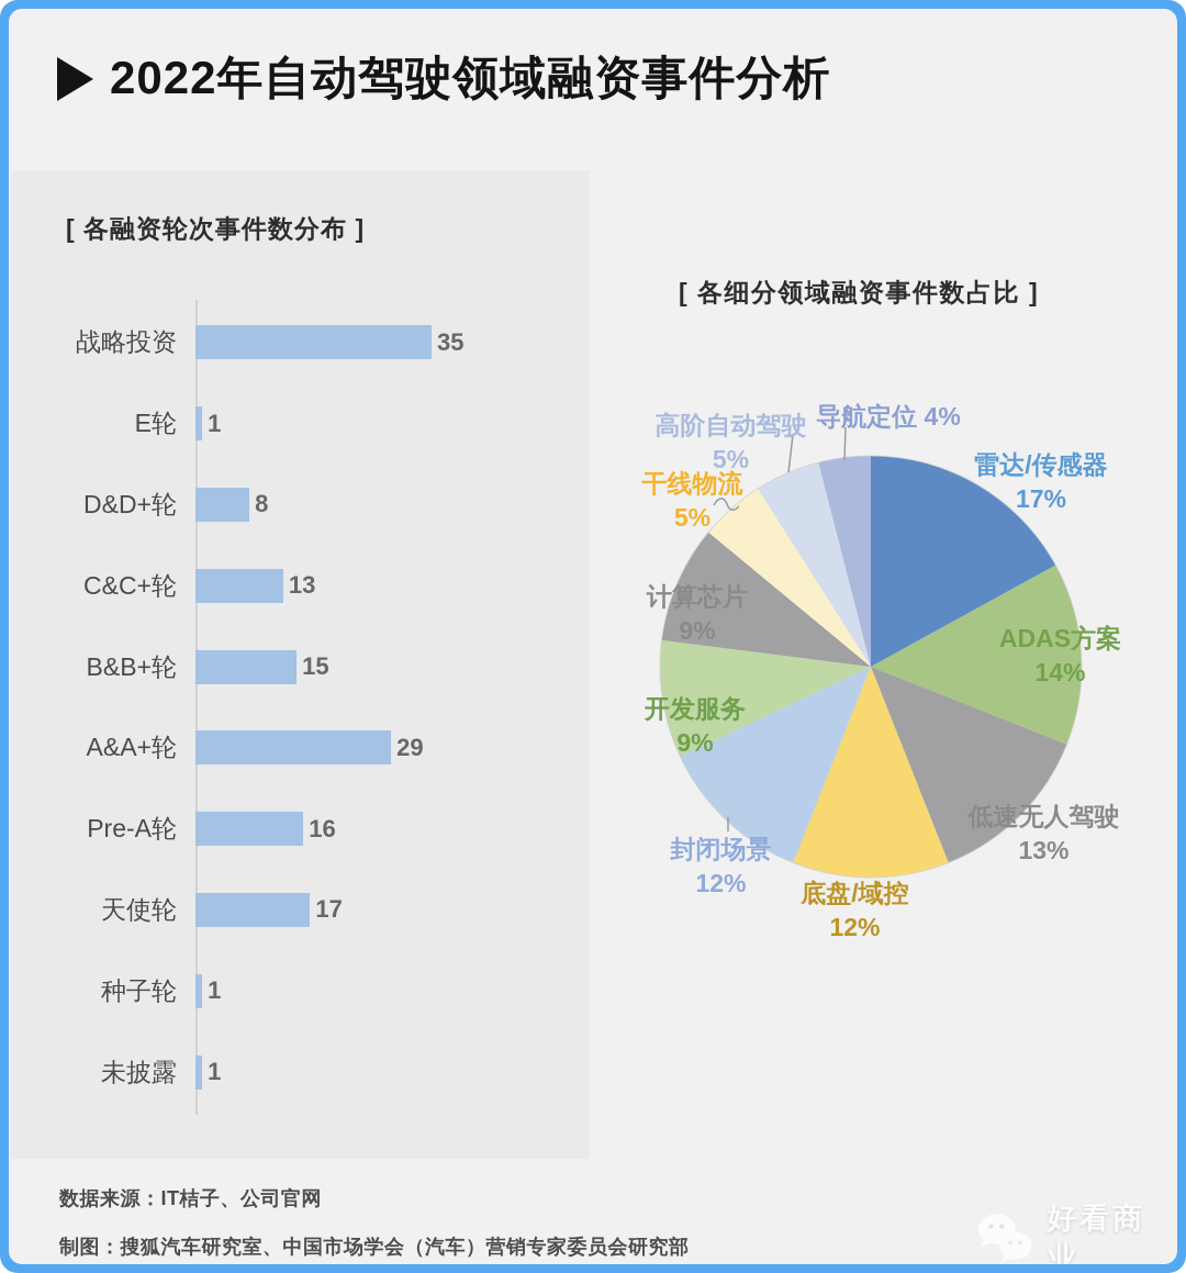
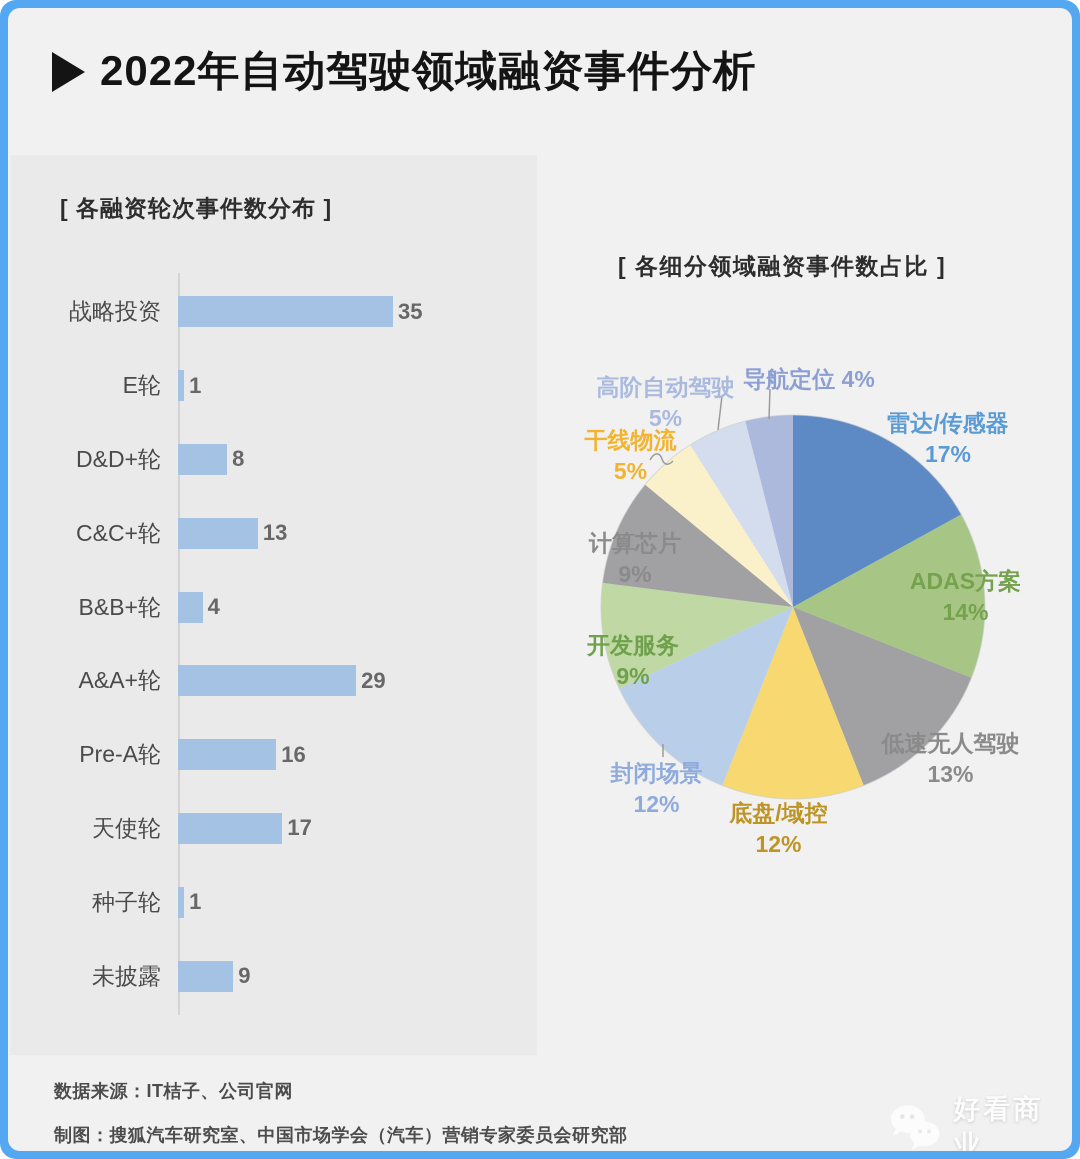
[ 各融资轮次事件数分布 ]/B&B+轮: 15 -> 4
[ 各融资轮次事件数分布 ]/未披露: 1 -> 9
